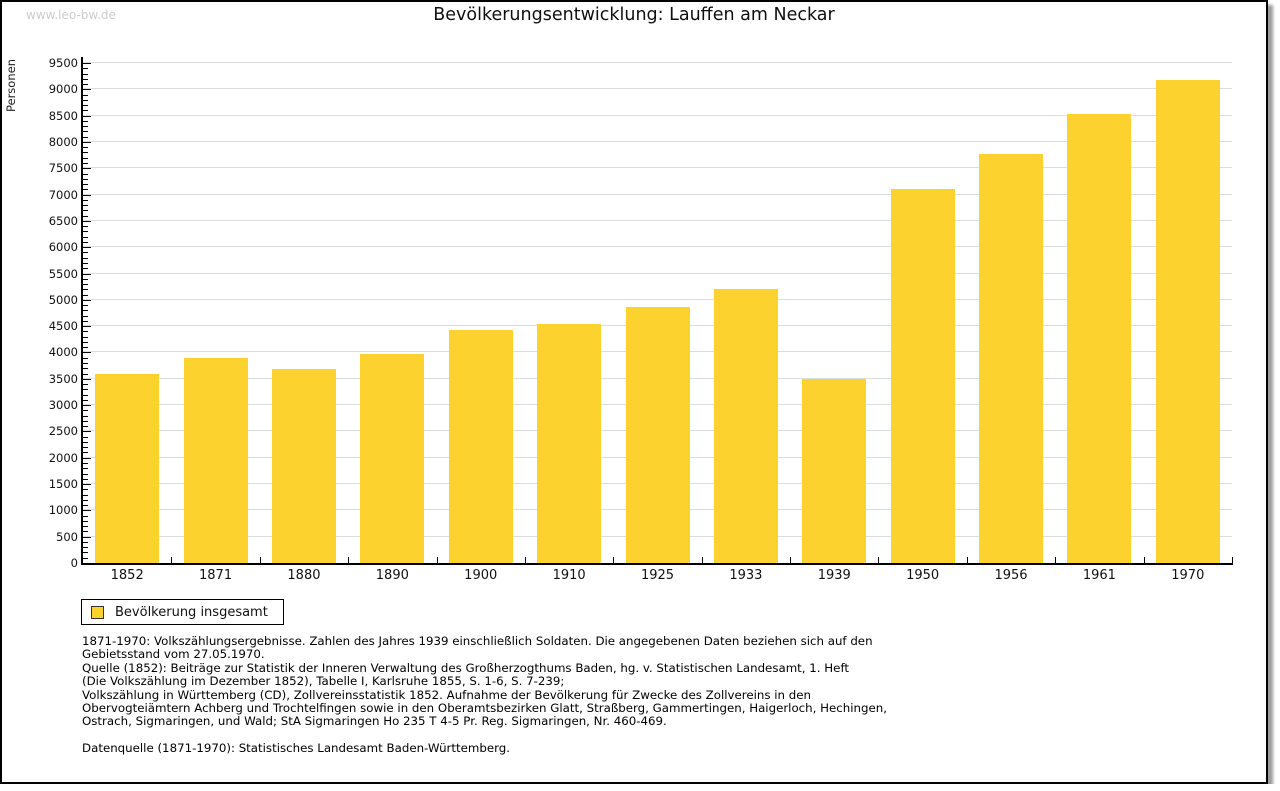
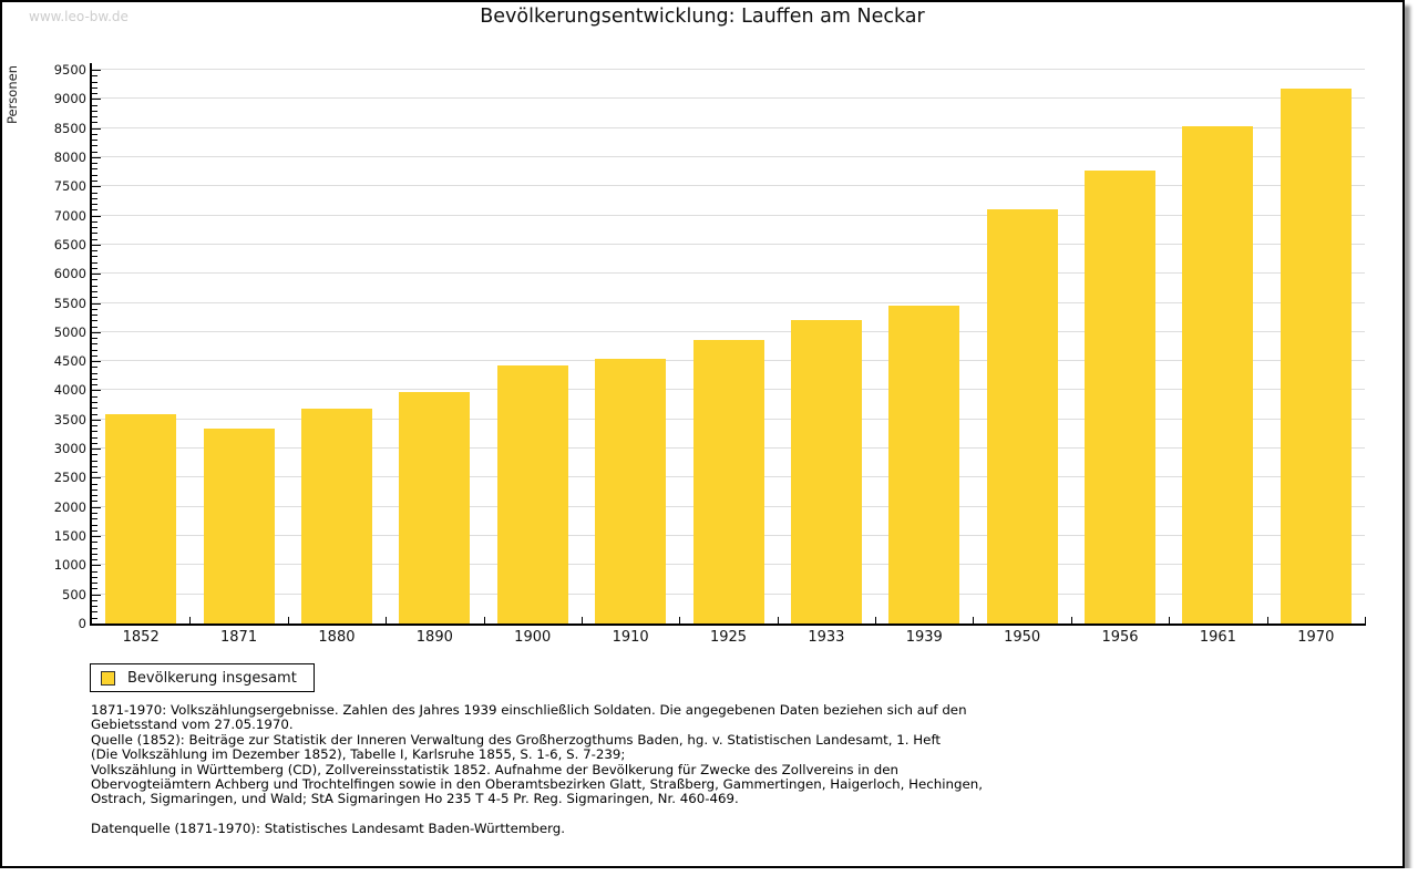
1871: 3900 -> 3400
1939: 3500 -> 5400
